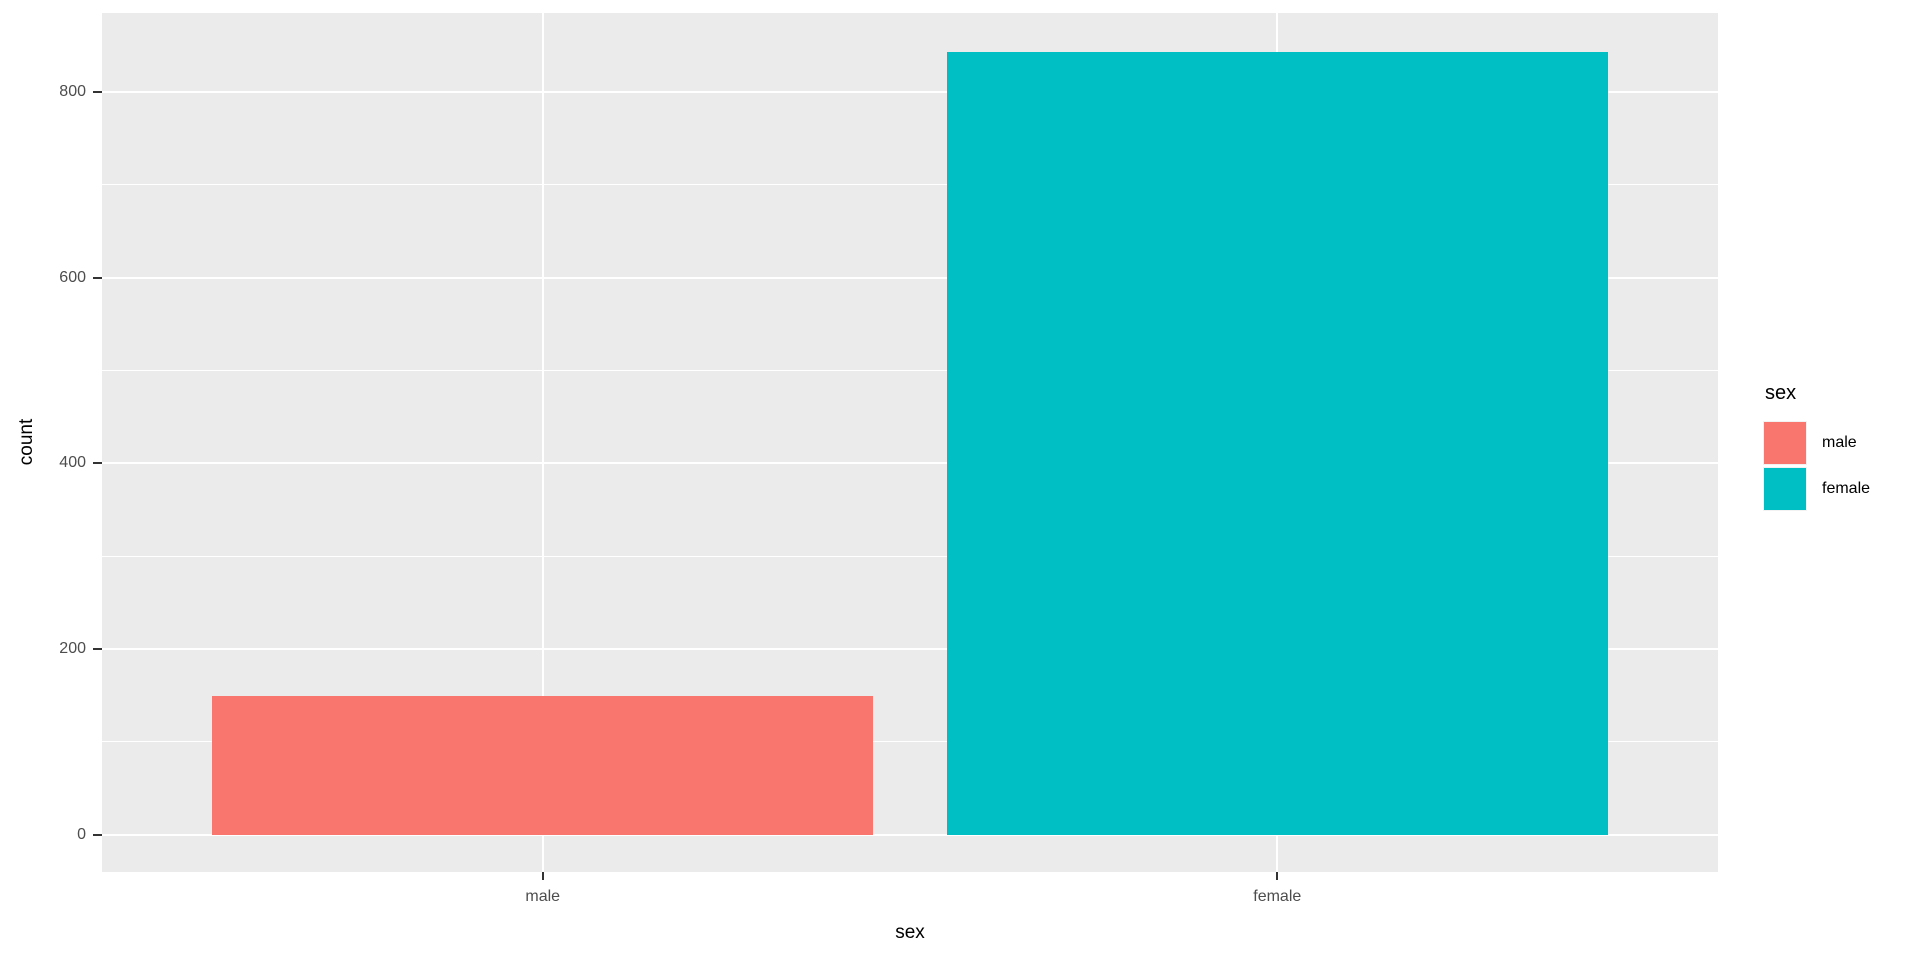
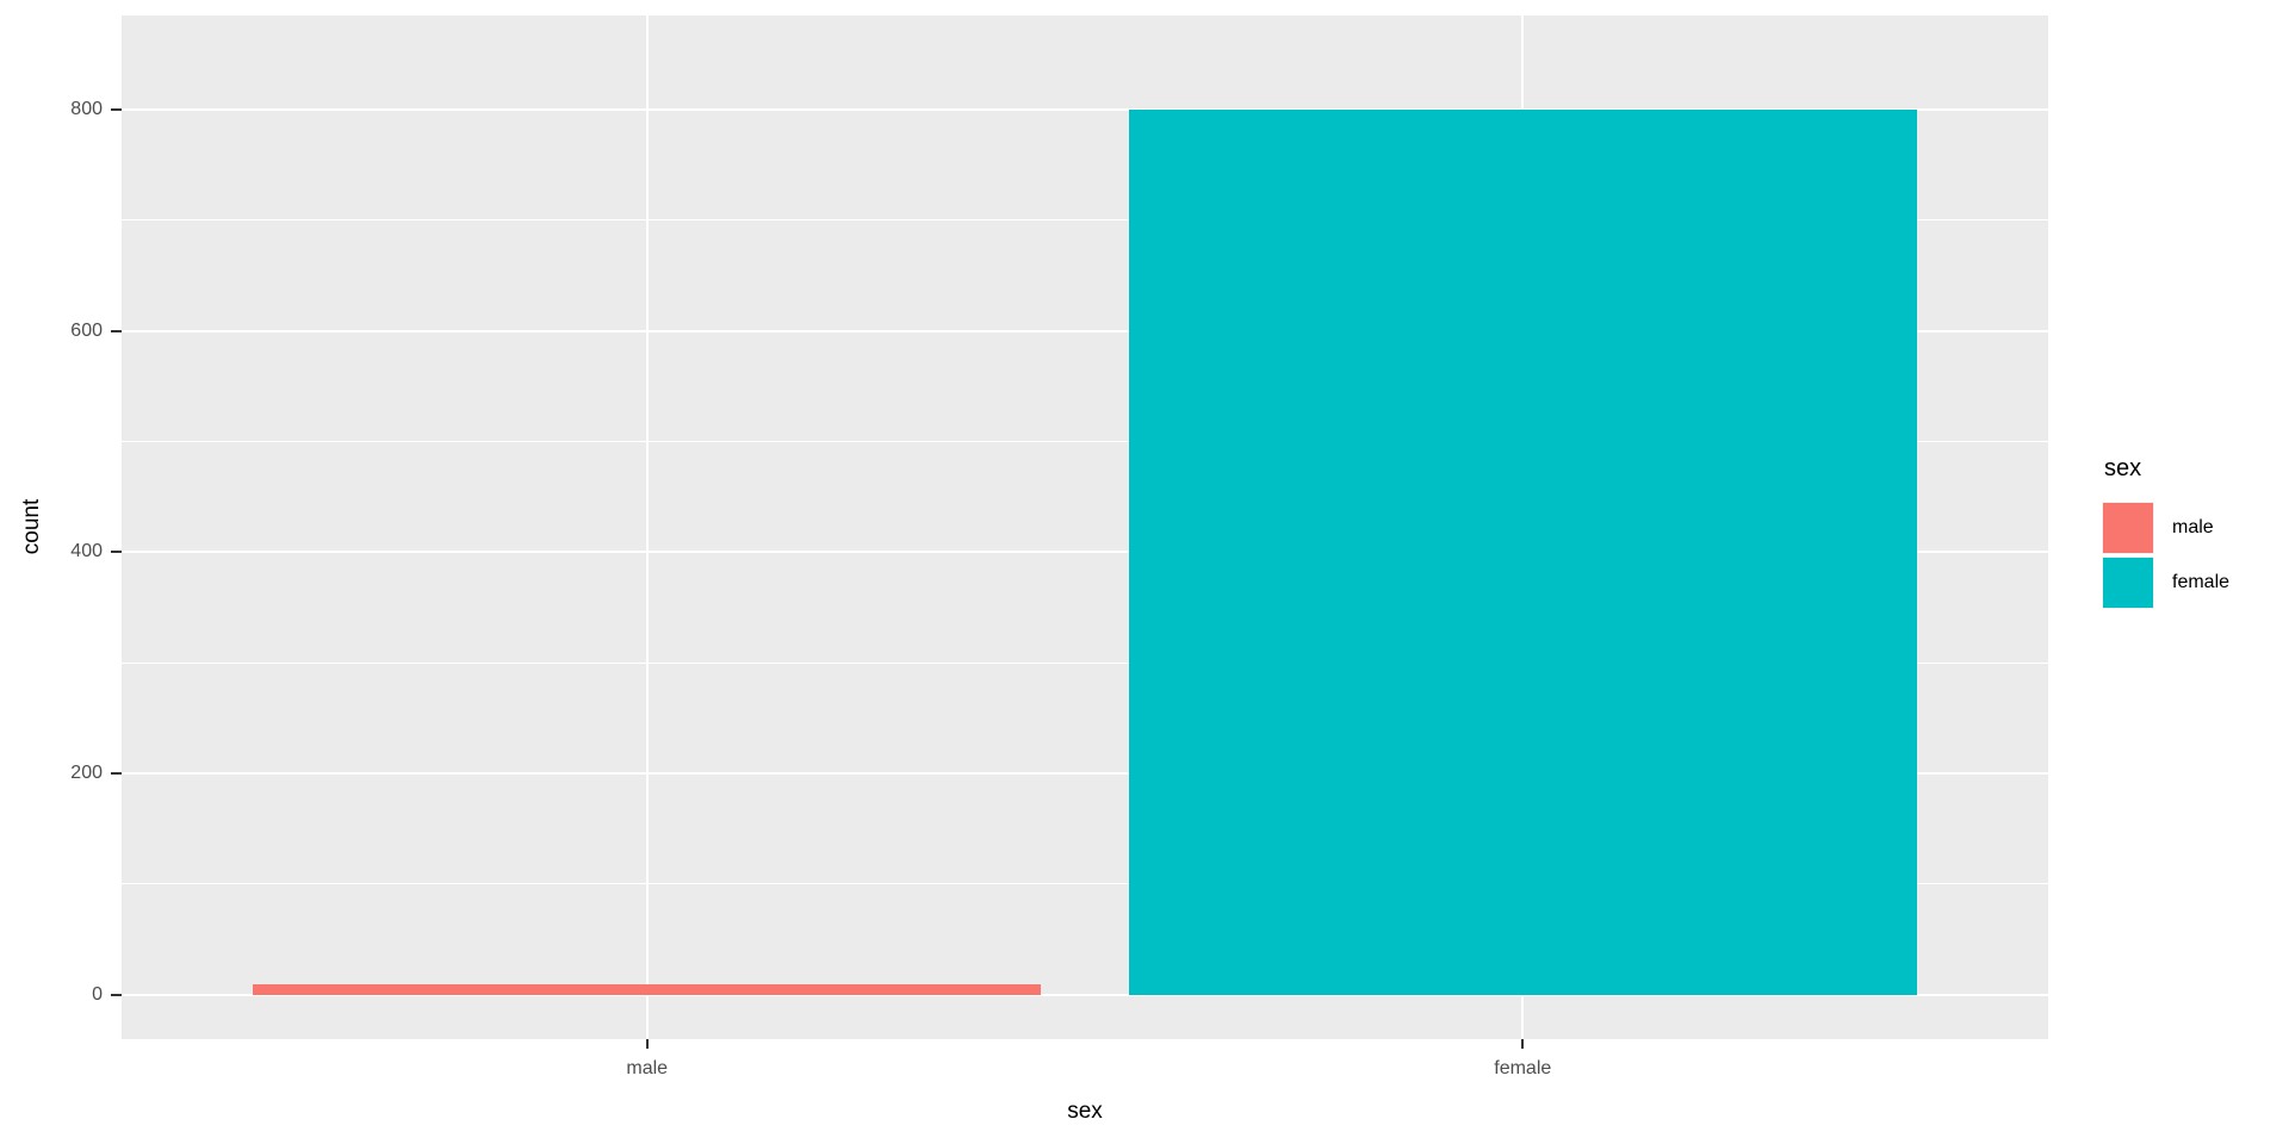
male: 150 -> 10
female: 840 -> 800
